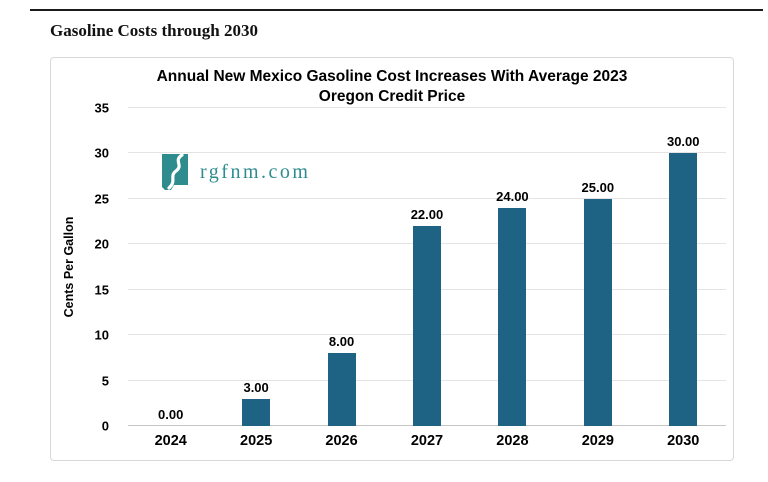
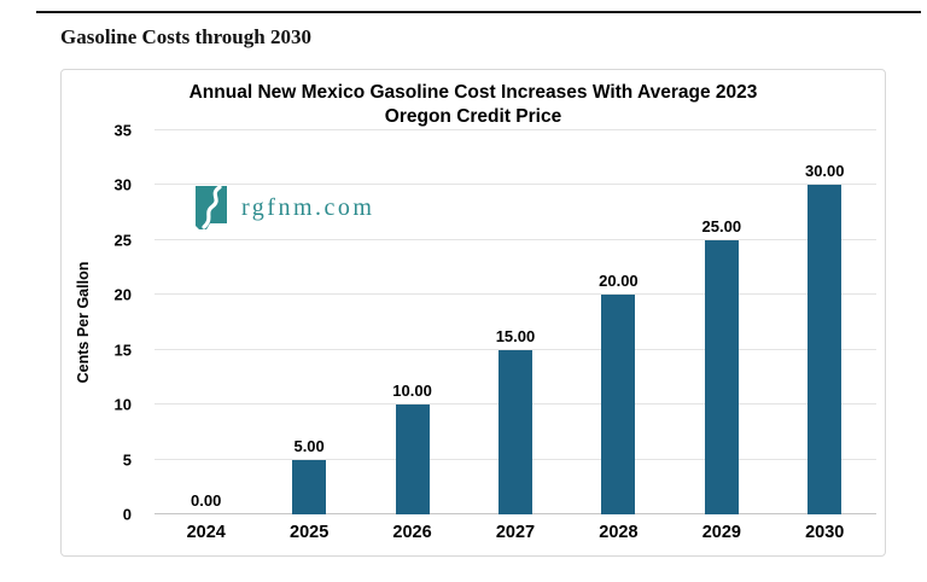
2025: 3.00 -> 5.00
2026: 8.00 -> 10.00
2027: 22.00 -> 15.00
2028: 24.00 -> 20.00
